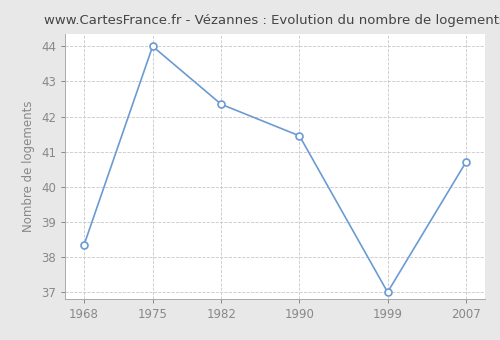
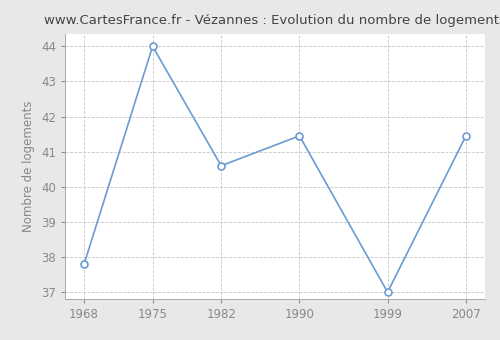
1968: 38.35 -> 37.80
1982: 42.35 -> 40.60
2007: 40.70 -> 41.45
